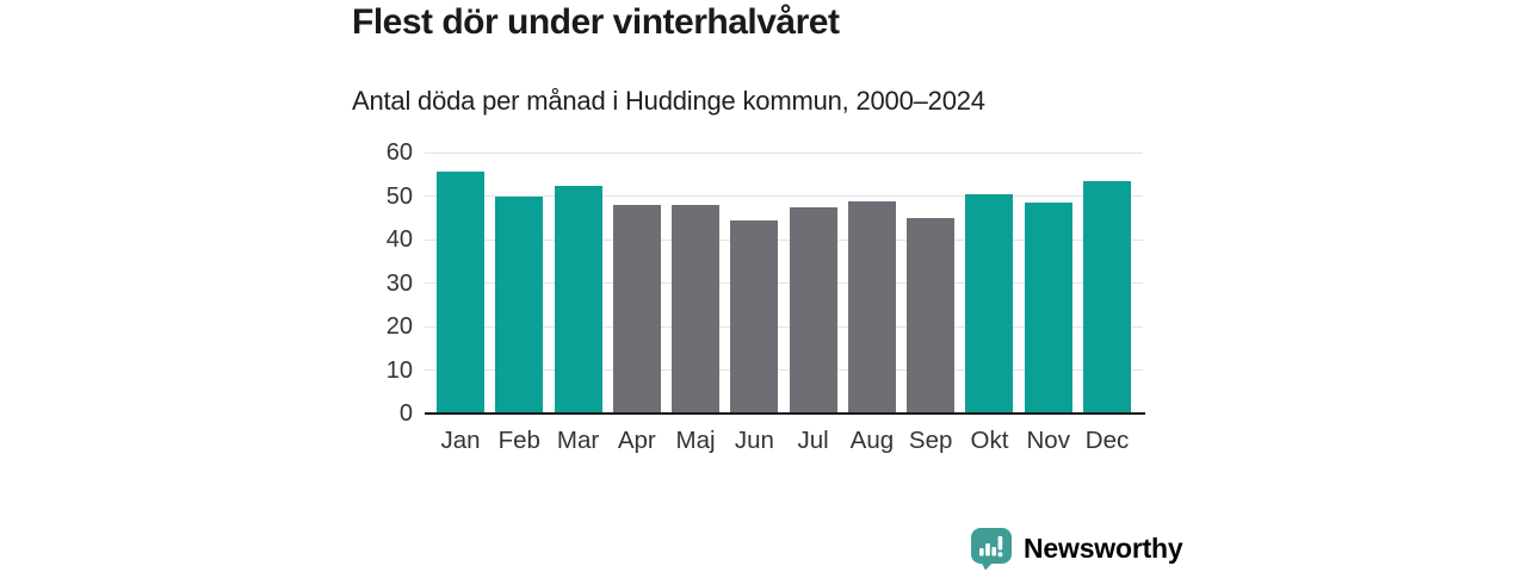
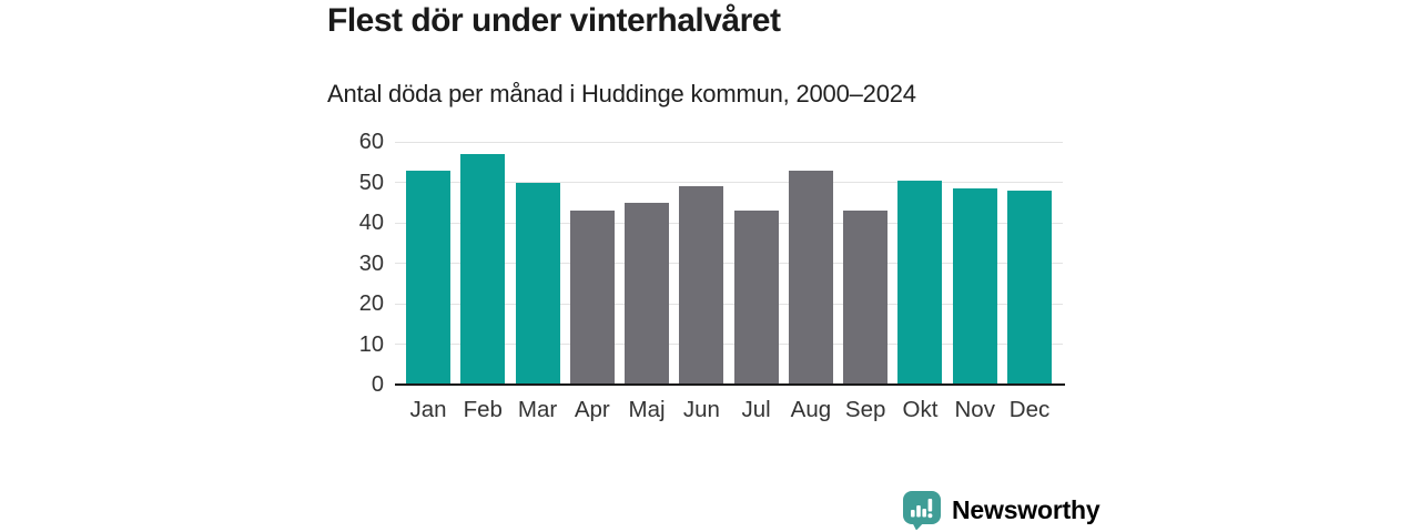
Jan: 56 -> 53
Feb: 50 -> 57
Mar: 52 -> 50
Apr: 48 -> 43
Maj: 48 -> 45
Jun: 44 -> 49
Jul: 47 -> 43
Aug: 49 -> 53
Sep: 45 -> 43
Dec: 53 -> 48
